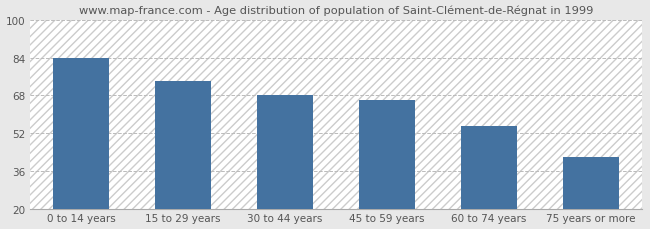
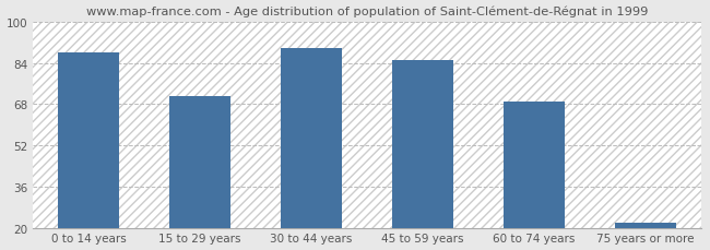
0 to 14 years: 84 -> 88
15 to 29 years: 74 -> 71
30 to 44 years: 68 -> 90
45 to 59 years: 66 -> 85
60 to 74 years: 55 -> 69
75 years or more: 42 -> 22
